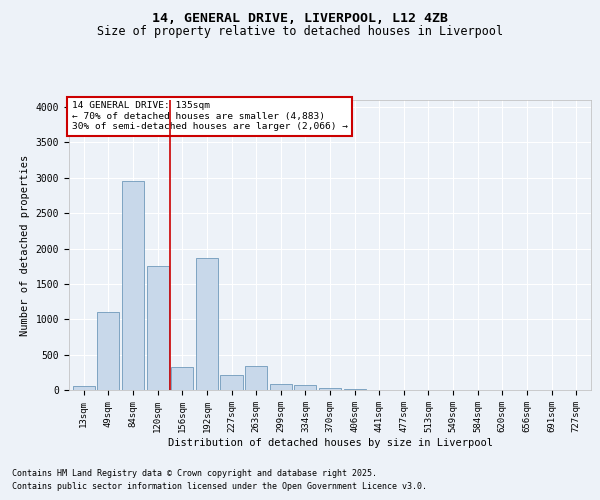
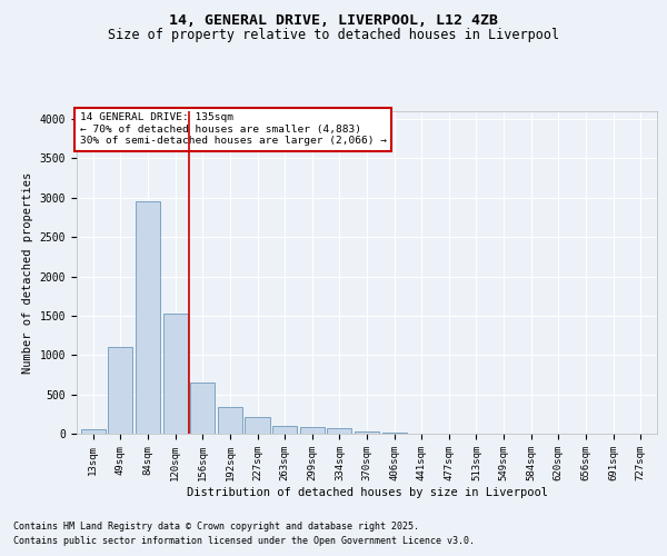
120sqm: 1760 -> 1530
156sqm: 320 -> 650
192sqm: 1860 -> 340
263sqm: 340 -> 100
